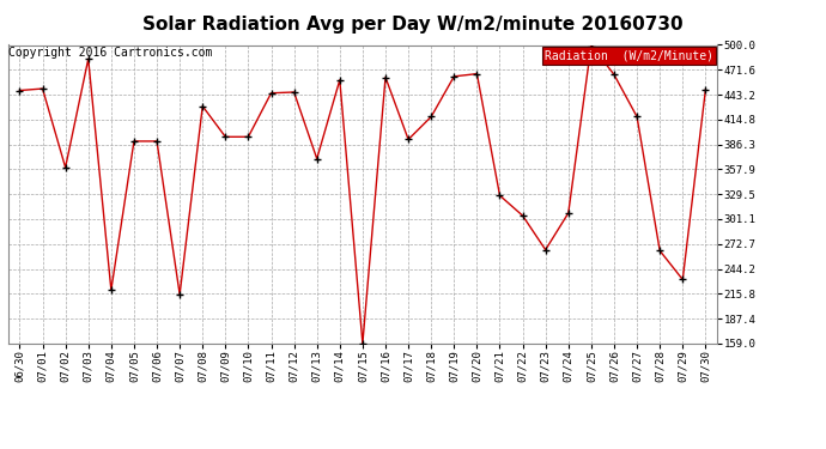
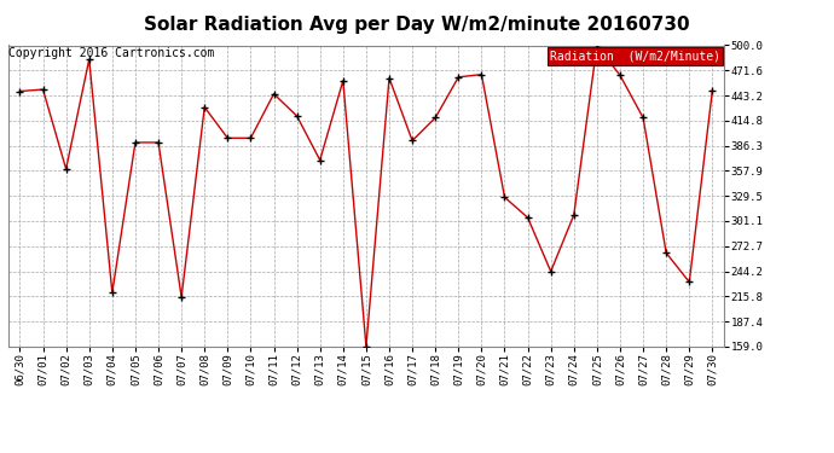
07/12: 446 -> 420
07/23: 266 -> 244
